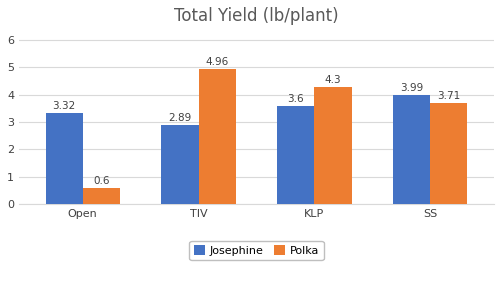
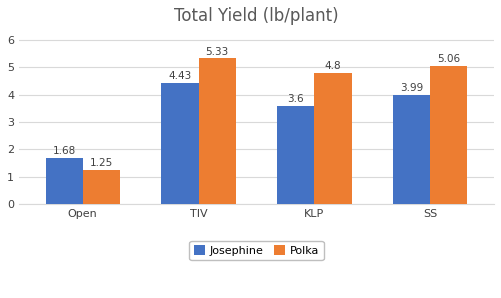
Josephine/Open: 3.32 -> 1.68
Polka/Open: 0.6 -> 1.25
Josephine/TIV: 2.89 -> 4.43
Polka/TIV: 4.96 -> 5.33
Polka/KLP: 4.3 -> 4.8
Polka/SS: 3.71 -> 5.06
